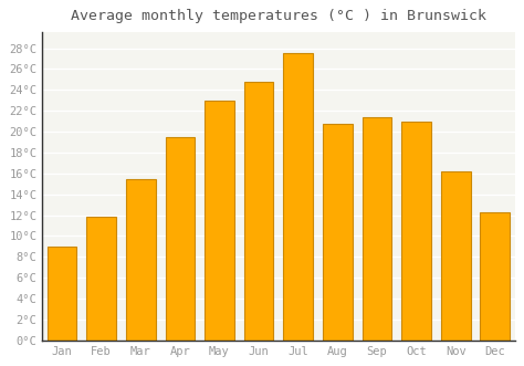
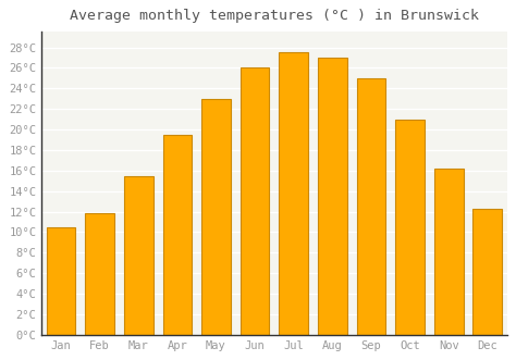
Jan: 9.0°C -> 10.5°C
Jun: 24.8°C -> 26.0°C
Aug: 20.8°C -> 27.0°C
Sep: 21.4°C -> 25.0°C
